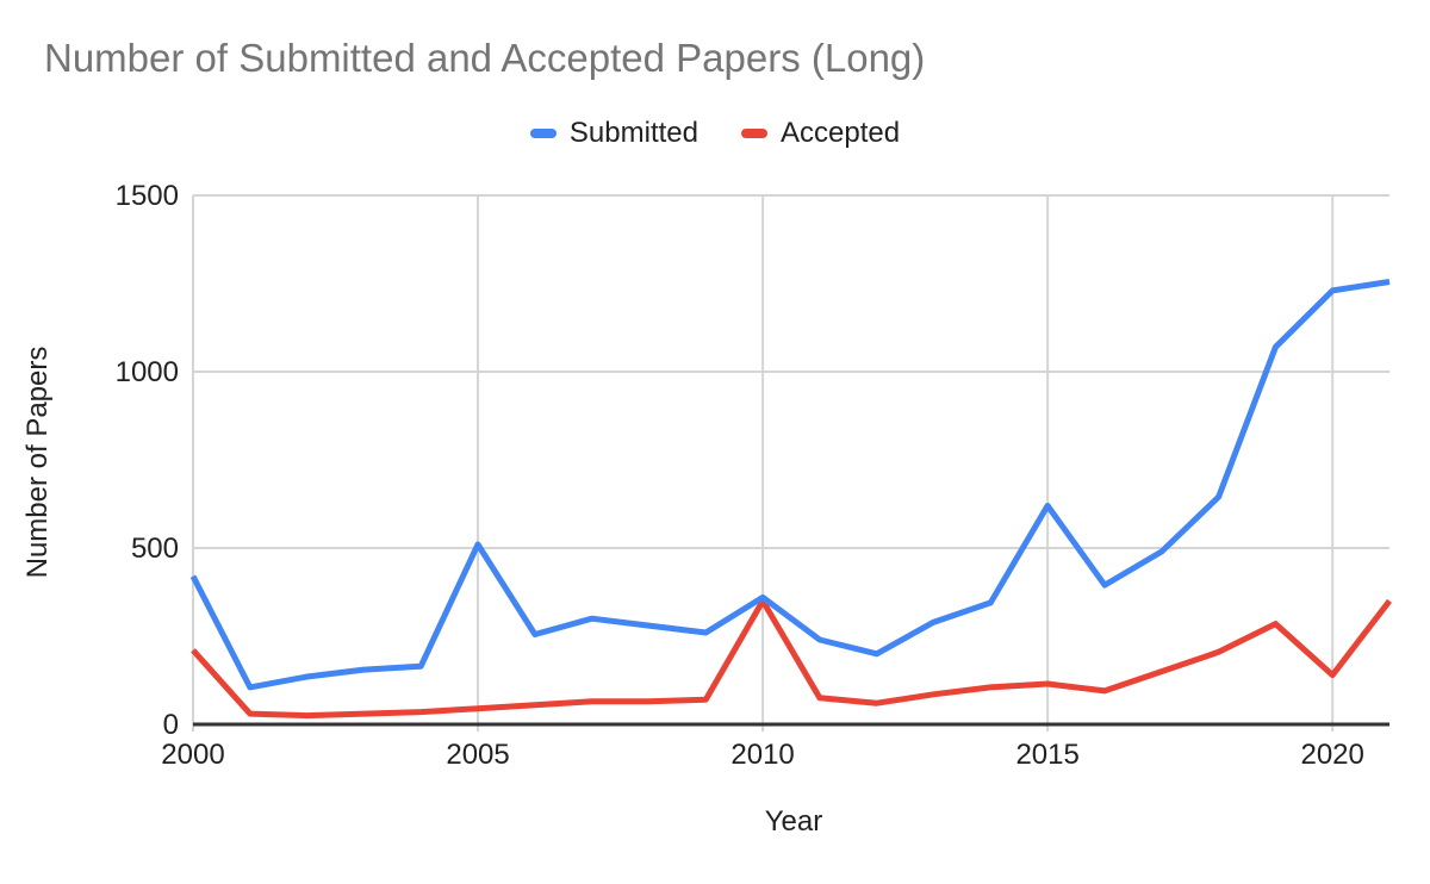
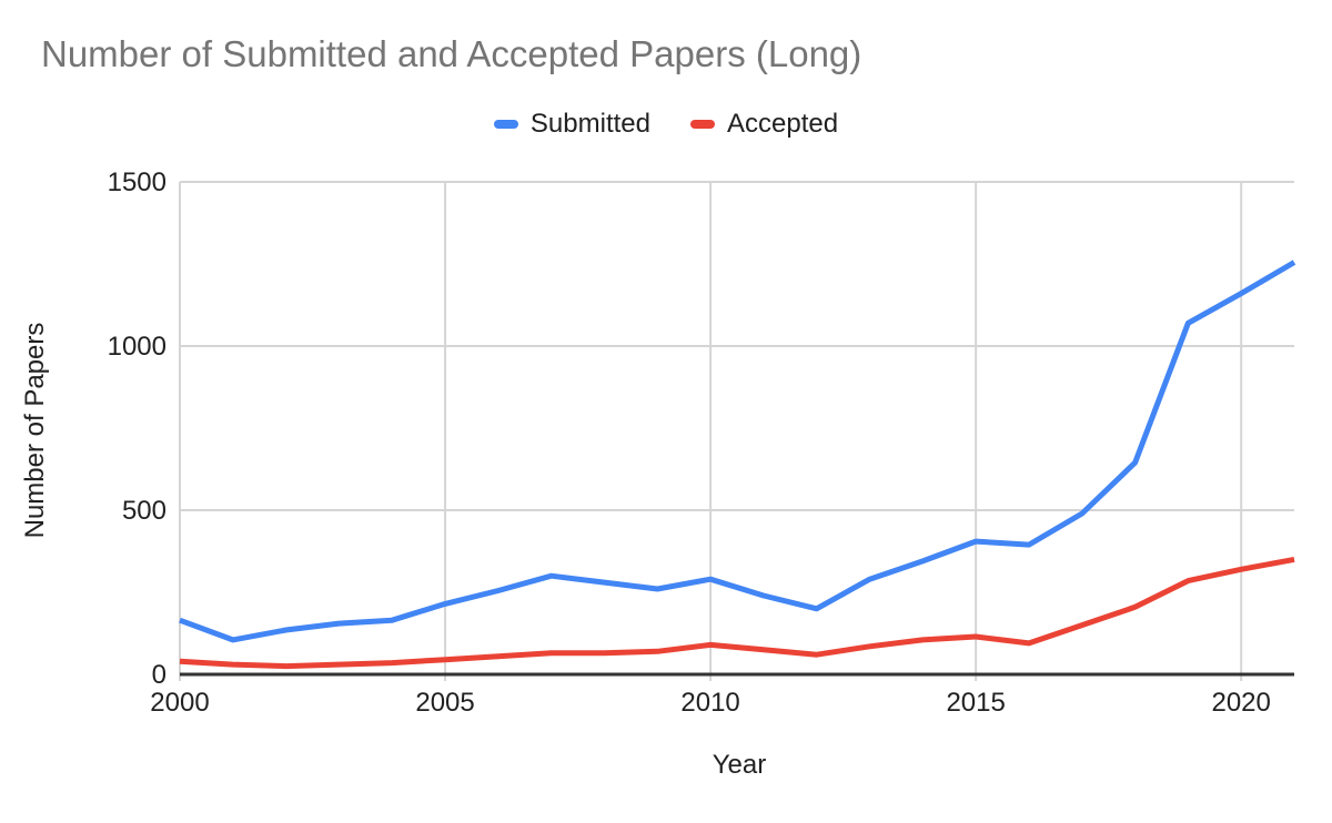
Submitted/2000: 420 -> 160
Accepted/2000: 210 -> 40
Submitted/2005: 510 -> 220
Submitted/2010: 360 -> 290
Accepted/2010: 350 -> 90
Submitted/2015: 620 -> 400
Submitted/2020: 1230 -> 1160
Accepted/2020: 140 -> 320
